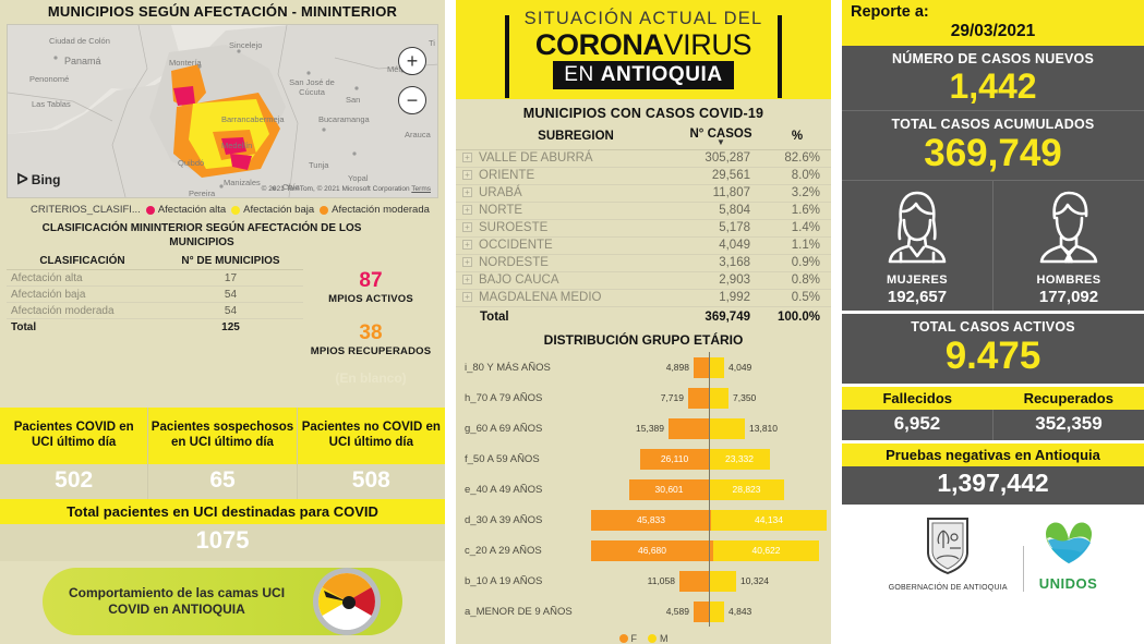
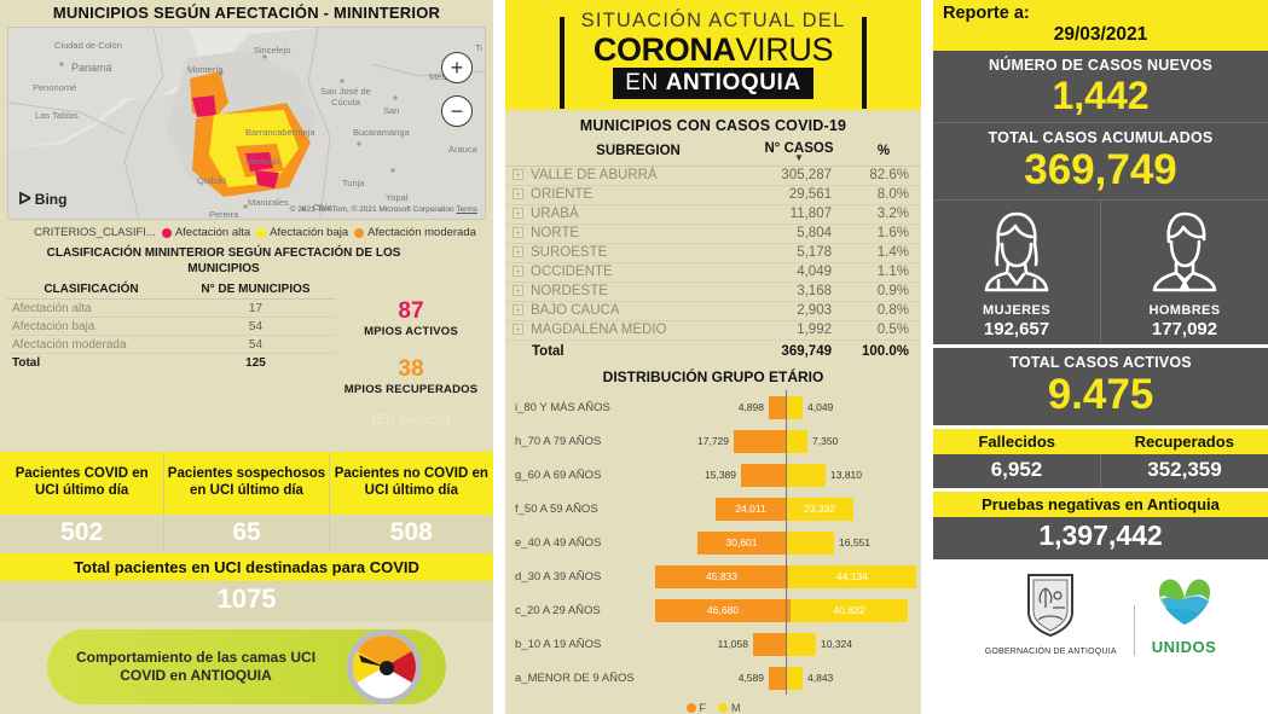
F/h_70 A 79 AÑOS: 7,719 -> 17,729
F/f_50 A 59 AÑOS: 26,110 -> 24,011
M/e_40 A 49 AÑOS: 28,823 -> 16,551
